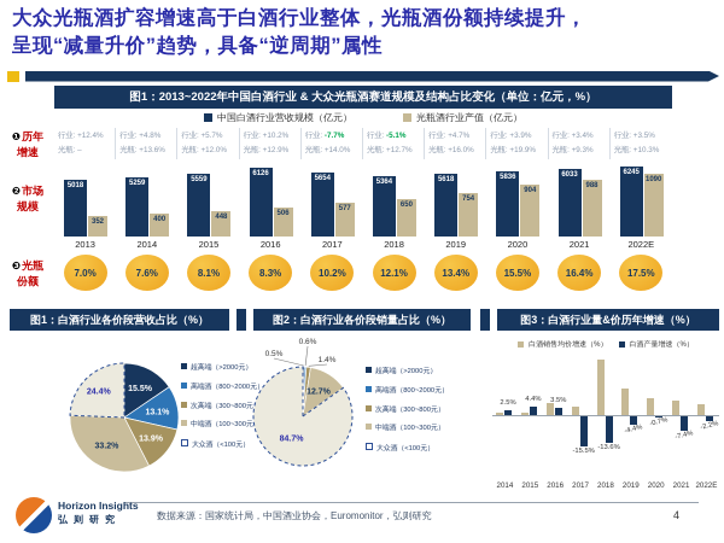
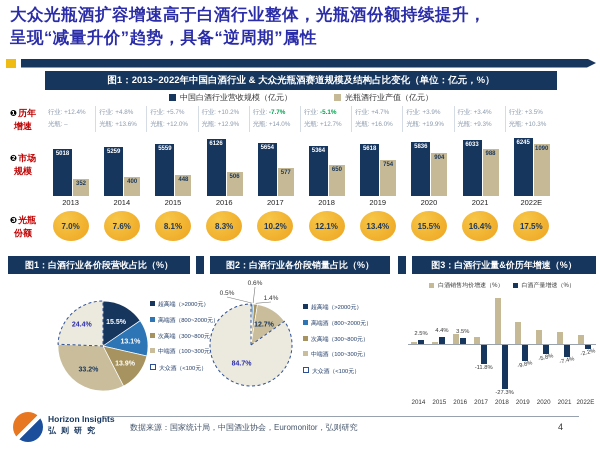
图3：白酒行业量&价历年增速（%）/白酒产量增速（%）/2017: -15.5% -> -11.8%
图3：白酒行业量&价历年增速（%）/白酒产量增速（%）/2018: -13.6% -> -27.3%
图3：白酒行业量&价历年增速（%）/白酒产量增速（%）/2019: -4.4% -> -9.8%
图3：白酒行业量&价历年增速（%）/白酒产量增速（%）/2020: -0.7% -> -5.8%
